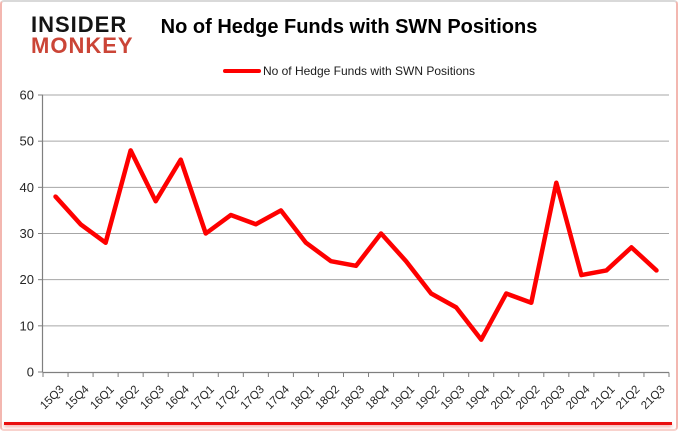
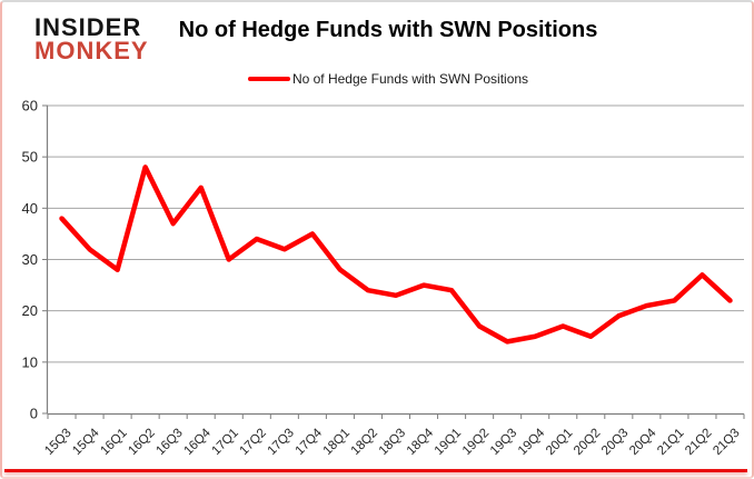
16Q4: 46 -> 44
18Q4: 30 -> 25
19Q4: 7 -> 15
20Q3: 41 -> 19
